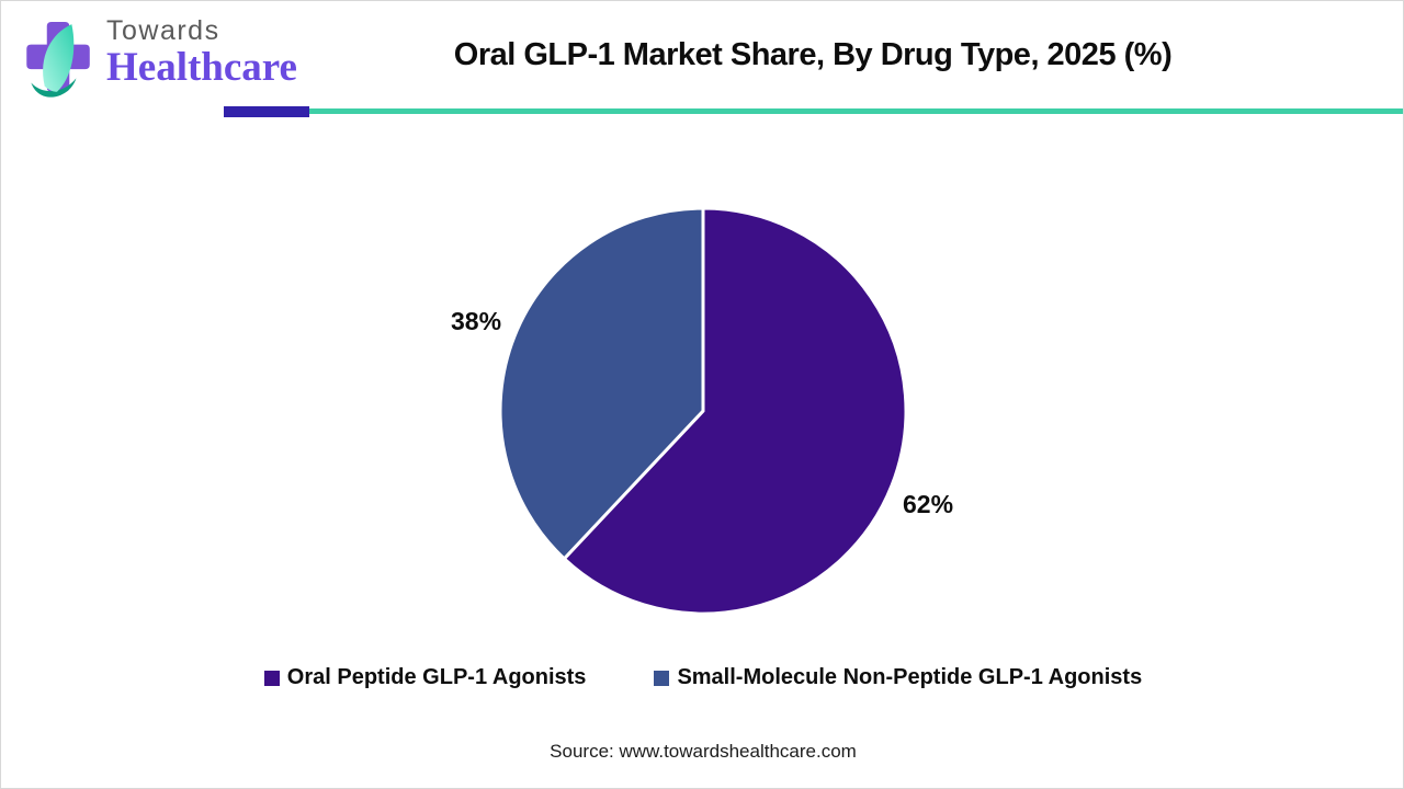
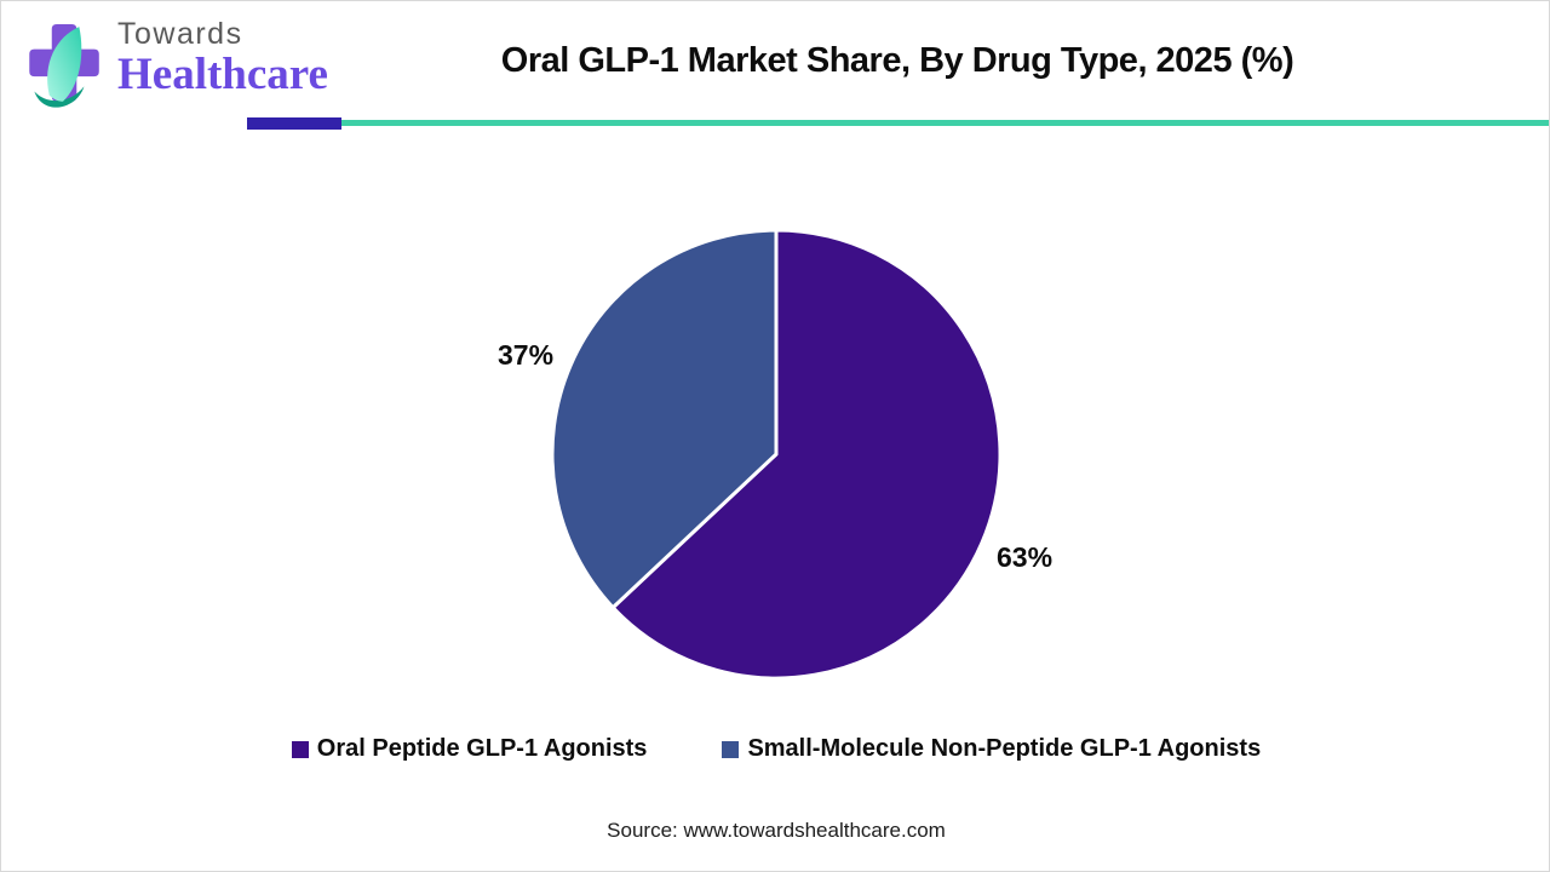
Oral Peptide GLP-1 Agonists: 62% -> 63%
Small-Molecule Non-Peptide GLP-1 Agonists: 38% -> 37%
